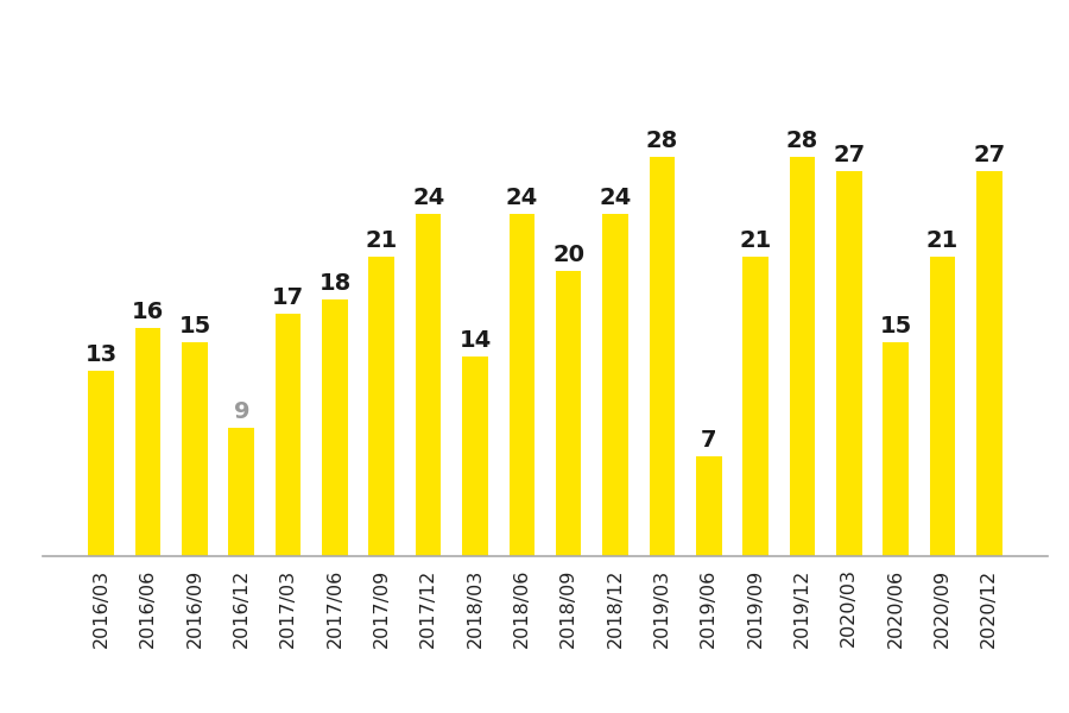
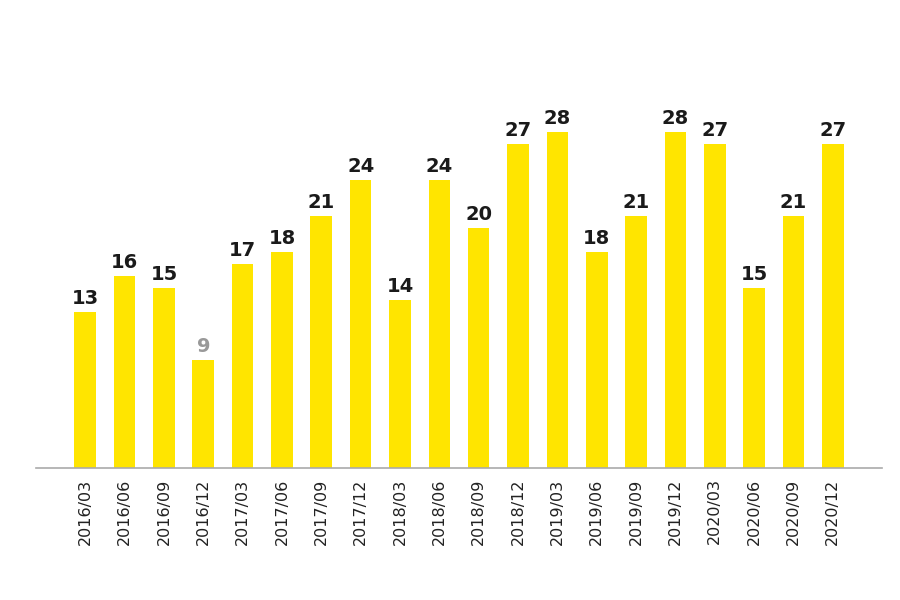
2018/12: 24 -> 27
2019/06: 7 -> 18
